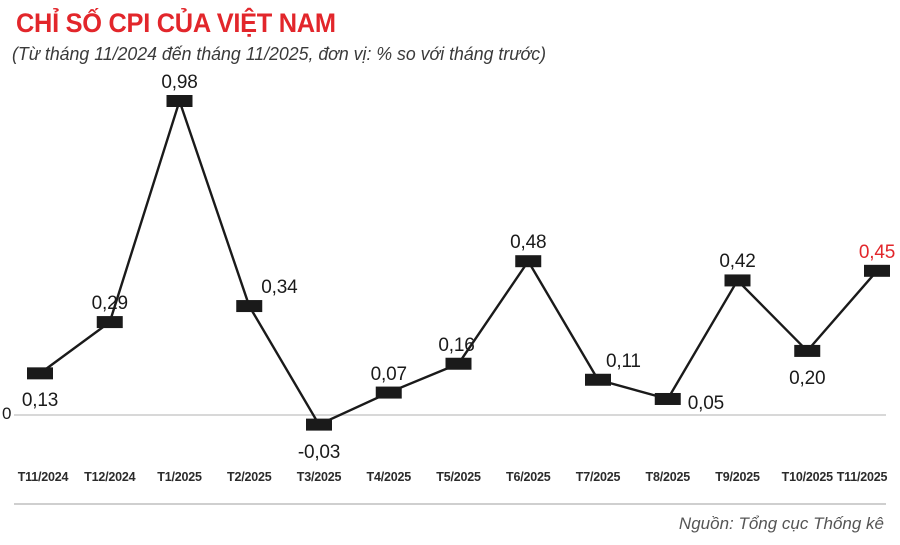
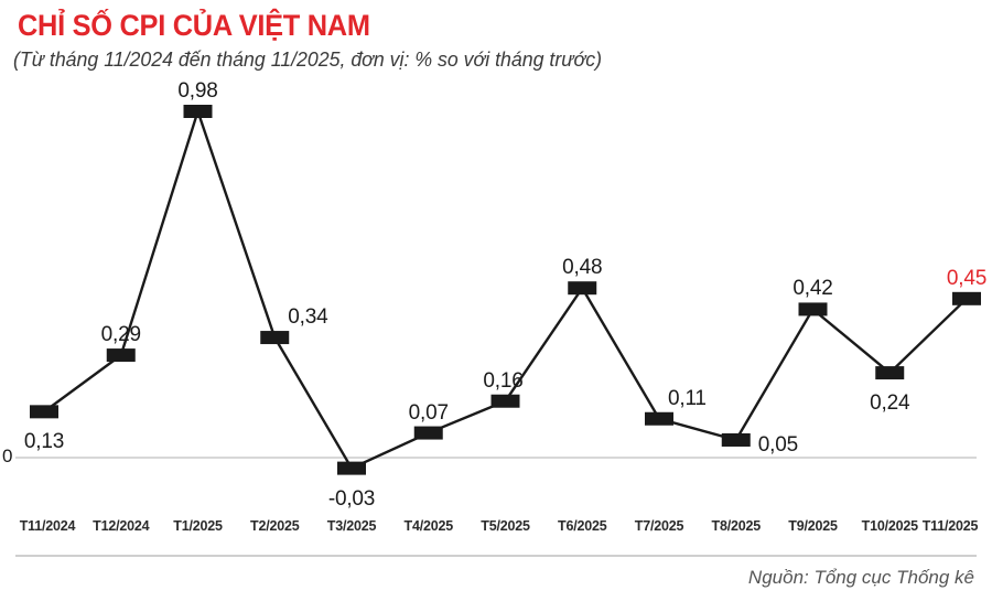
T10/2025: 0,20 -> 0,24
